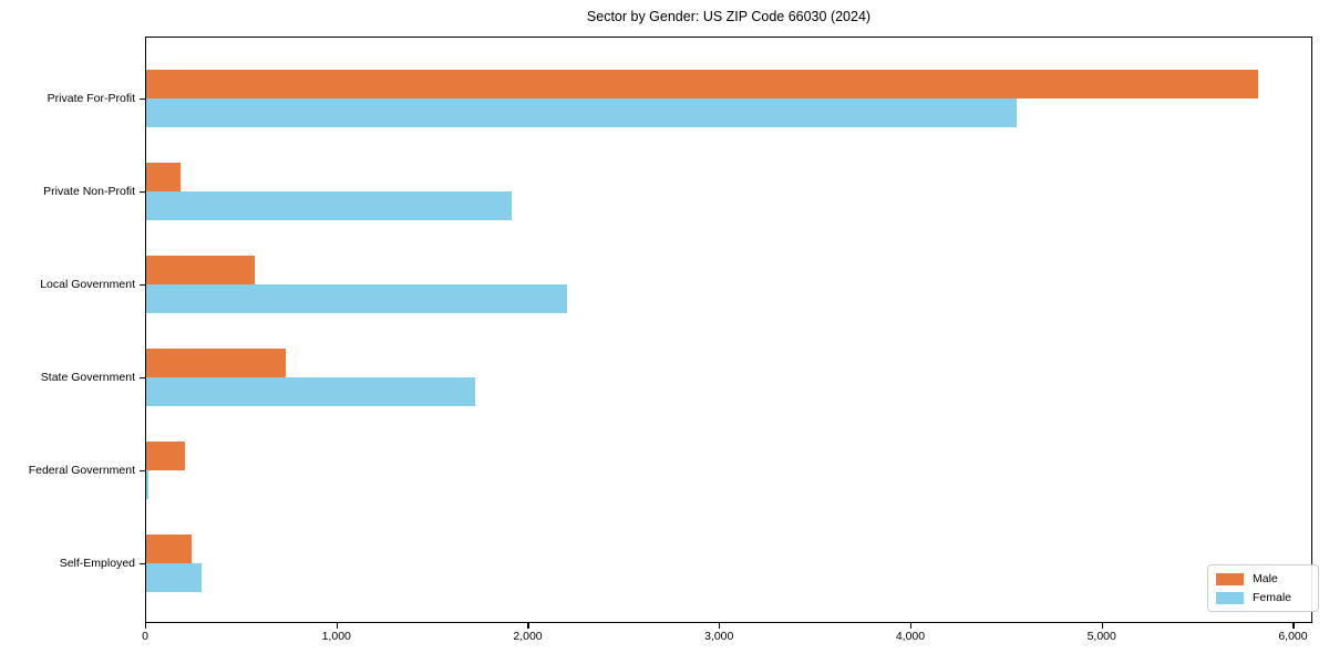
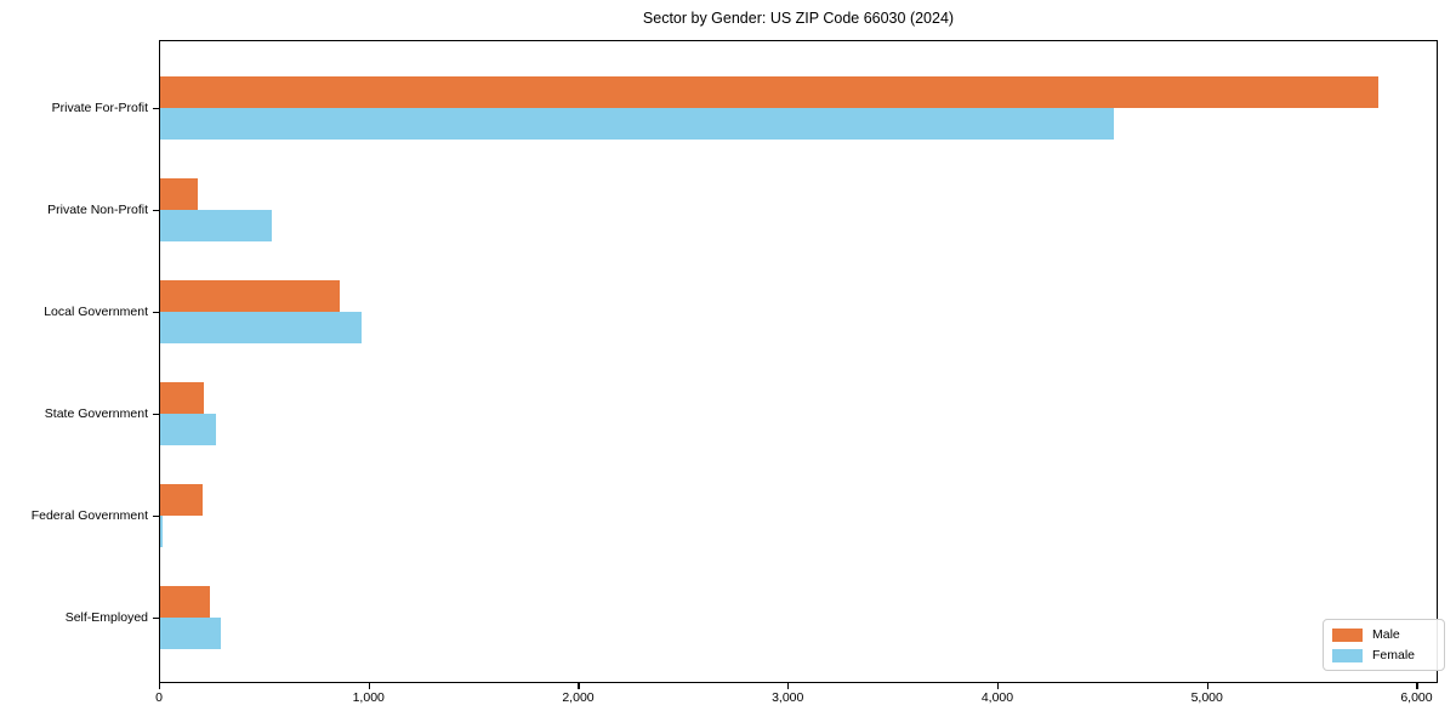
Female/Private Non-Profit: 1910 -> 530
Male/Local Government: 570 -> 860
Female/Local Government: 2200 -> 960
Male/State Government: 730 -> 210
Female/State Government: 1720 -> 260
